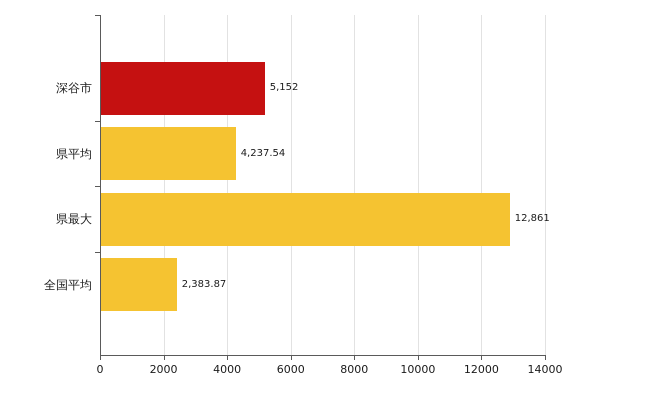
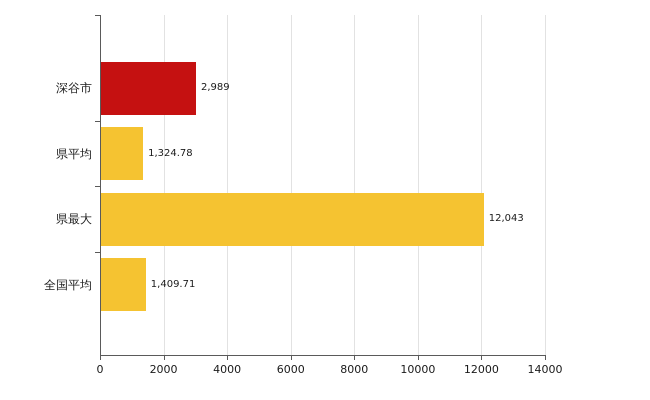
深谷市: 5,152 -> 2,989
県平均: 4,237.54 -> 1,324.78
県最大: 12,861 -> 12,043
全国平均: 2,383.87 -> 1,409.71
